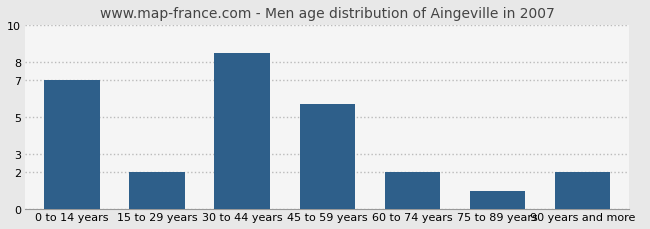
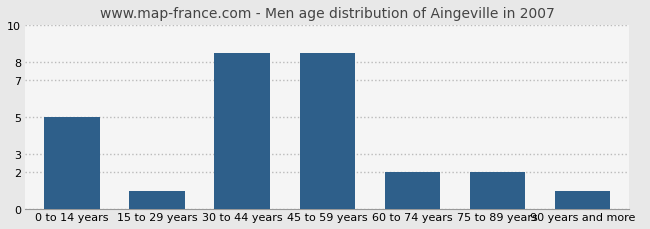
0 to 14 years: 7.0 -> 5.0
15 to 29 years: 2.0 -> 1.0
45 to 59 years: 5.7 -> 8.5
75 to 89 years: 1.0 -> 2.0
90 years and more: 2.0 -> 1.0
